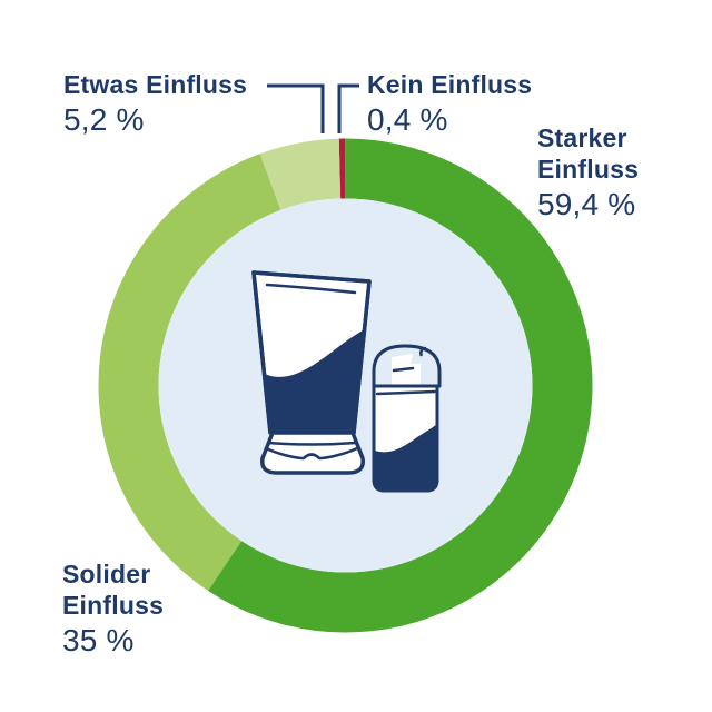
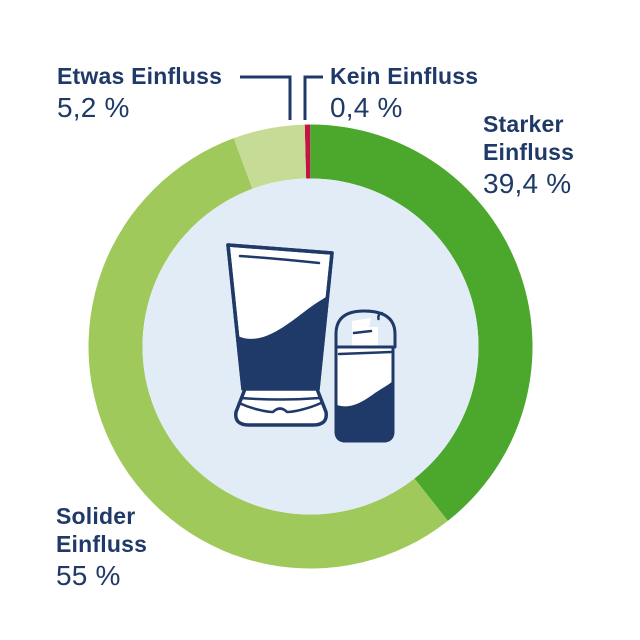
Starker Einfluss: 59,4 -> 39,4
Solider Einfluss: 35 -> 55
